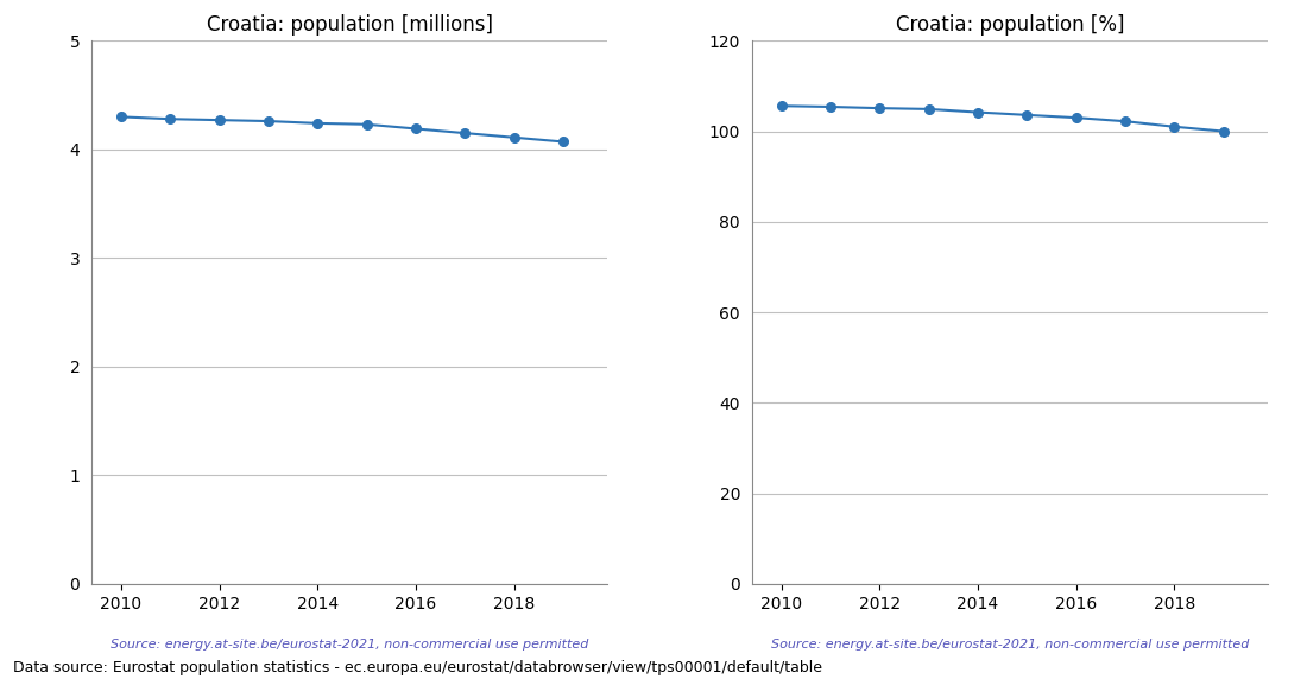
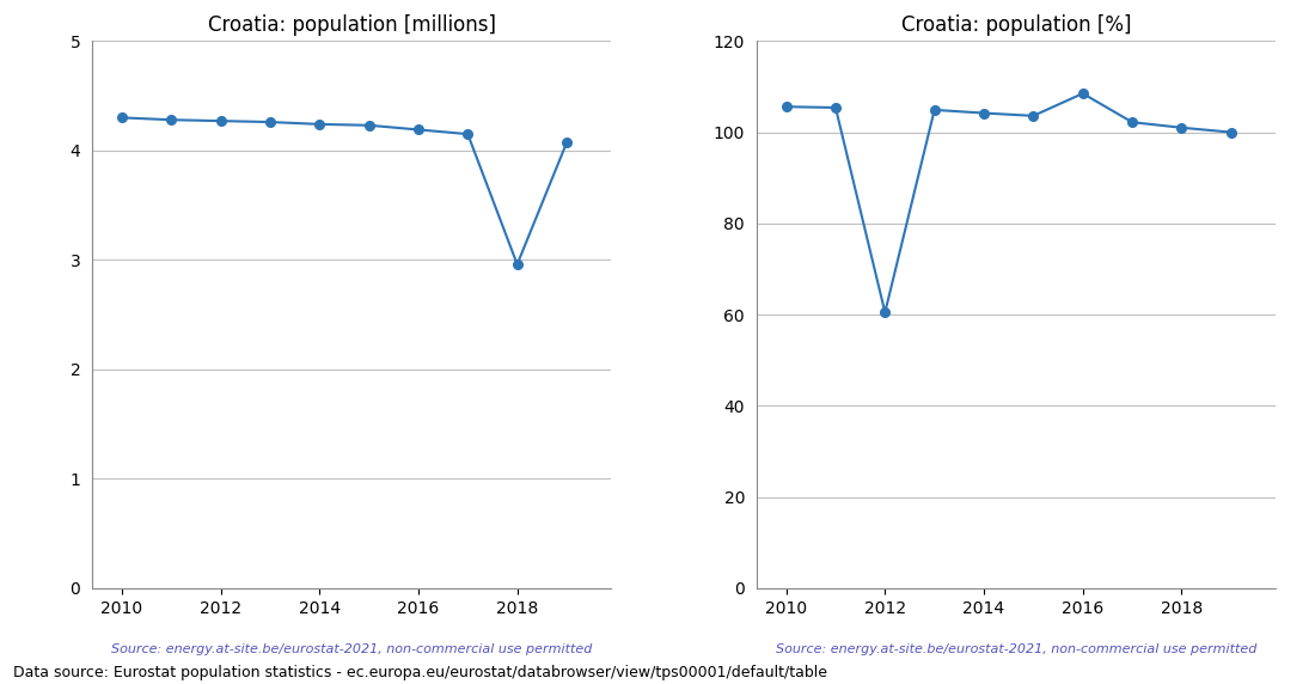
Croatia: population [millions]/2018: 4.11 -> 2.96
Croatia: population [%]/2012: 105.1 -> 60.5
Croatia: population [%]/2016: 103.0 -> 108.5
